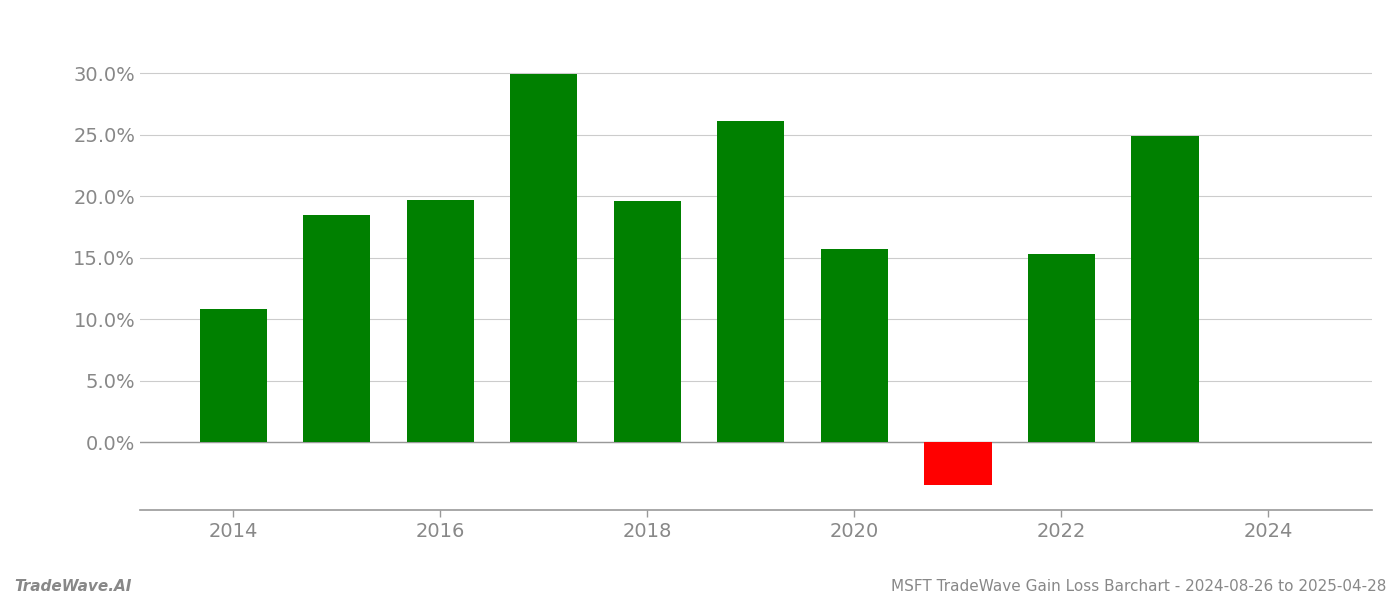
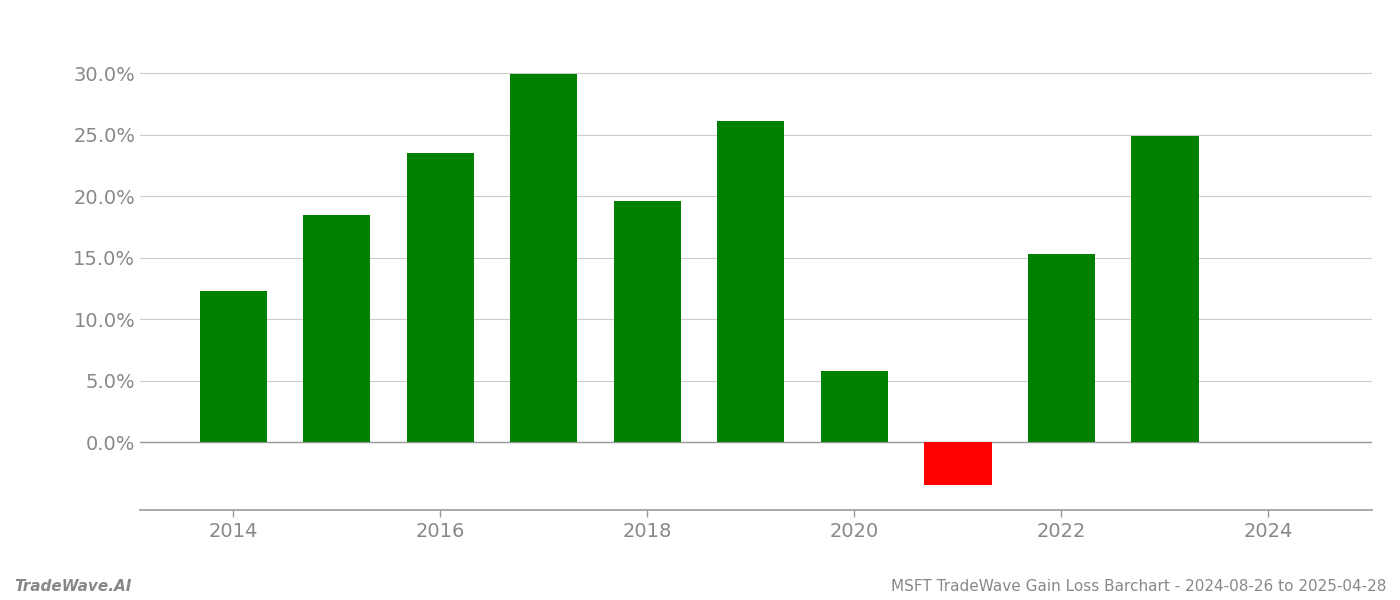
2014: 10.8% -> 12.3%
2016: 19.7% -> 23.5%
2020: 15.7% -> 5.8%
